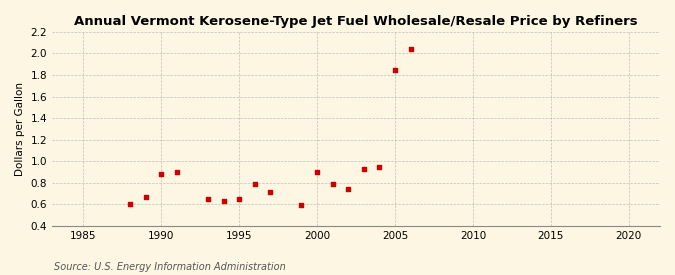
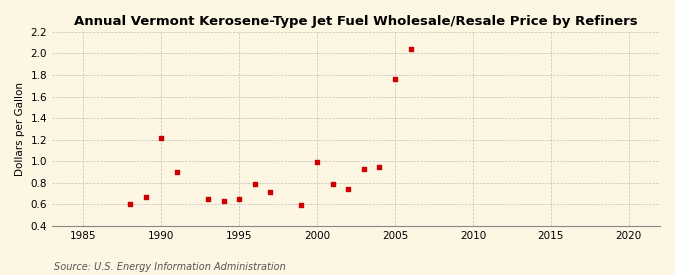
1990: 0.88 -> 1.22
2000: 0.90 -> 0.99
2005: 1.85 -> 1.76
